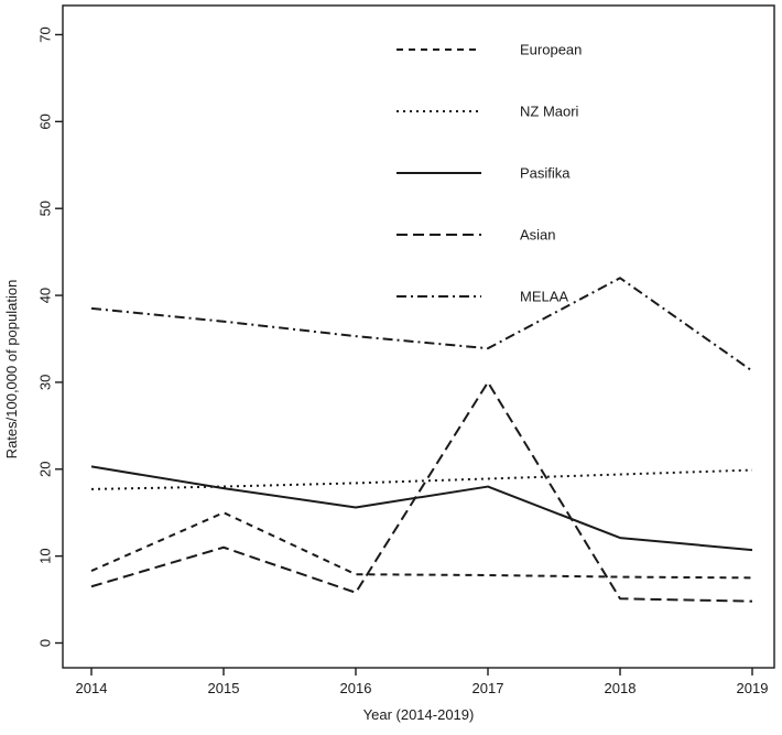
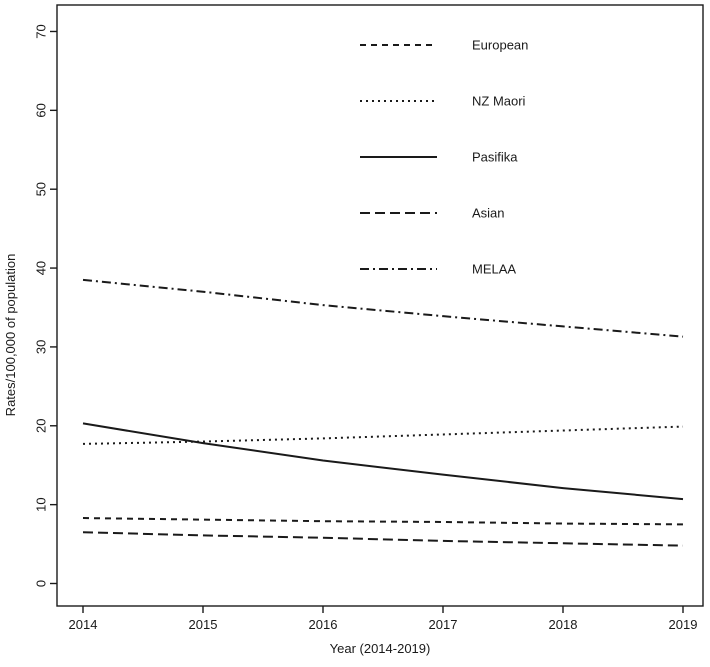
European/2015: 15 -> 8
Asian/2015: 11 -> 6
Pasifika/2017: 18 -> 14
Asian/2017: 30 -> 5
MELAA/2018: 42 -> 33
